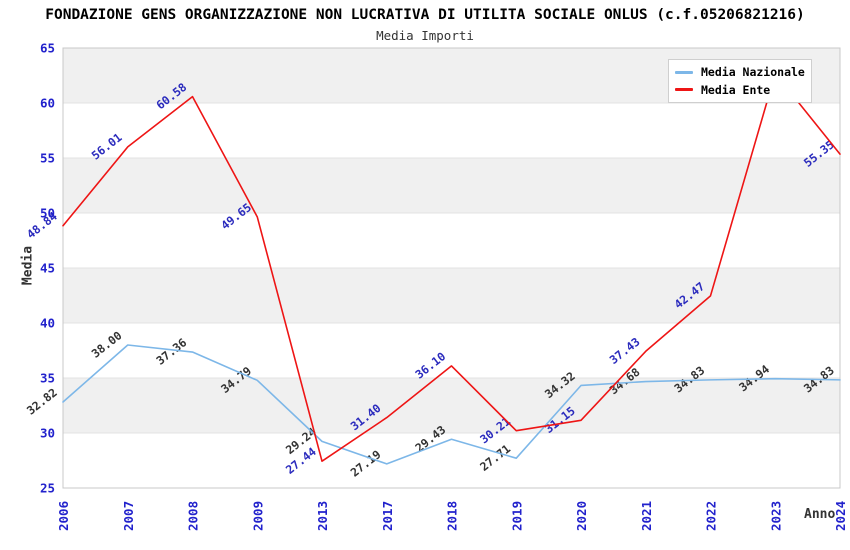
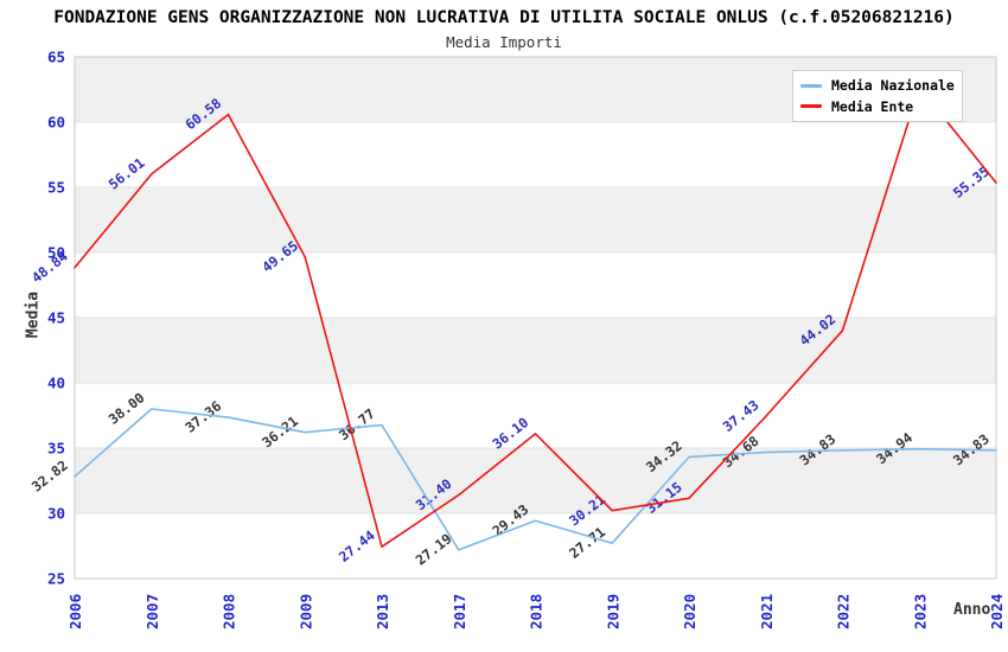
Media Nazionale/2009: 34.79 -> 36.21
Media Nazionale/2013: 29.24 -> 36.77
Media Ente/2022: 42.47 -> 44.02
